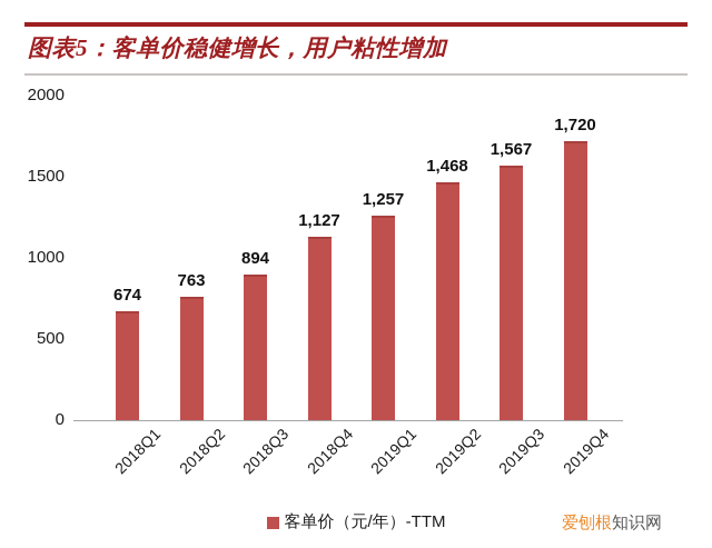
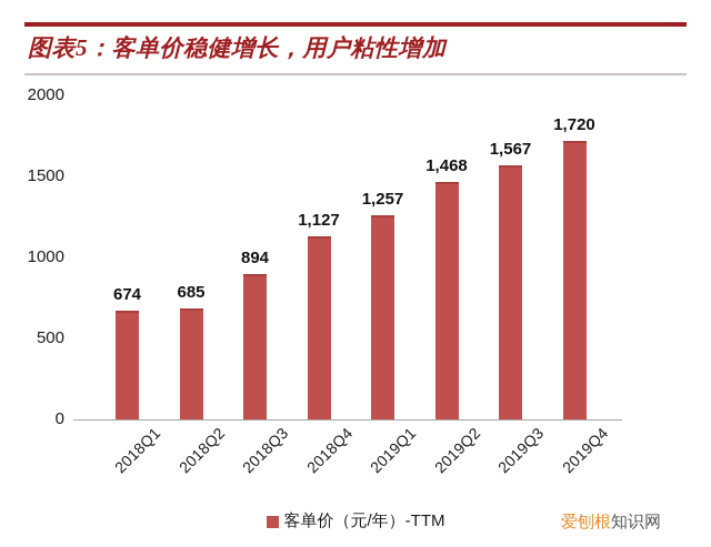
2018Q2: 763 -> 685
